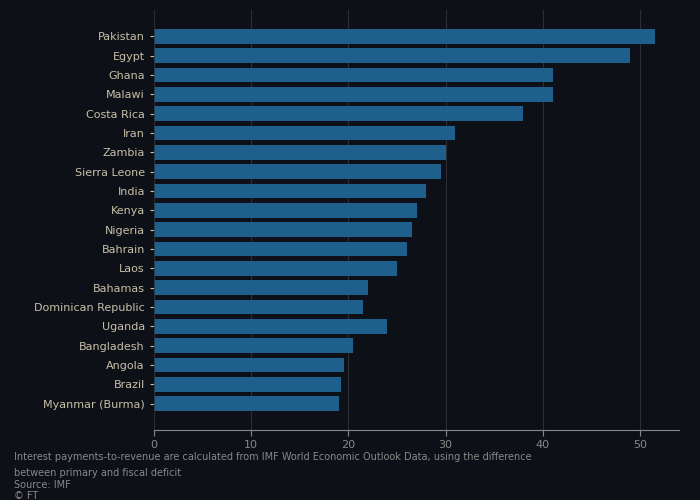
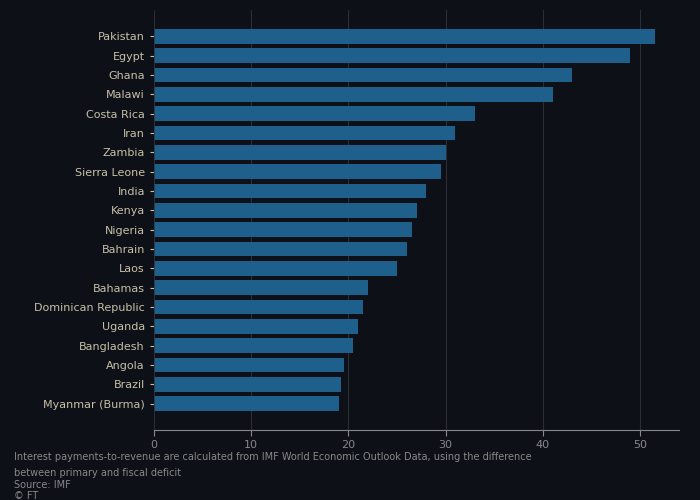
Ghana: 41.0 -> 43.0
Costa Rica: 38.0 -> 33.0
Uganda: 24.0 -> 21.0
